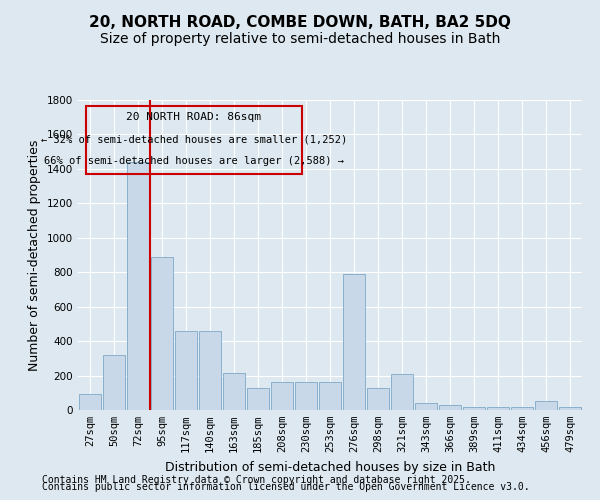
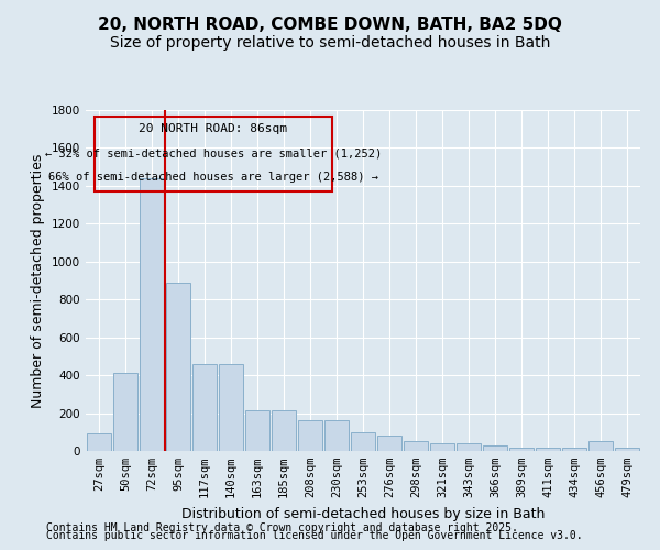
50sqm: 320 -> 420
185sqm: 130 -> 220
253sqm: 160 -> 100
276sqm: 790 -> 80
298sqm: 130 -> 60
321sqm: 210 -> 40
